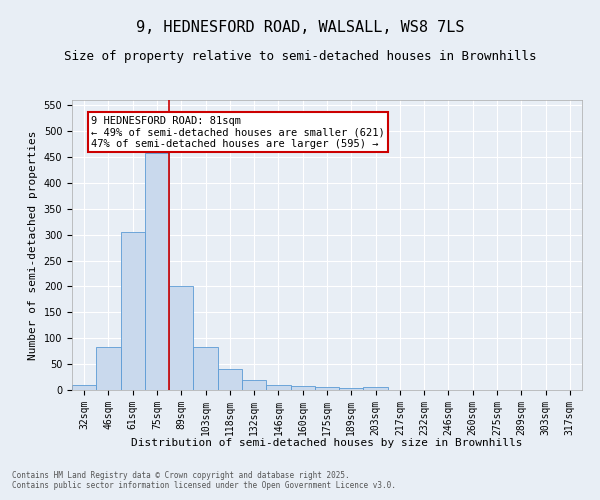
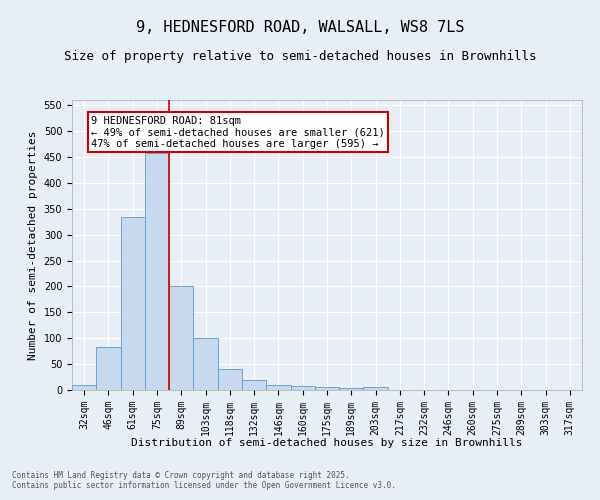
61sqm: 306 -> 335
103sqm: 84 -> 101
